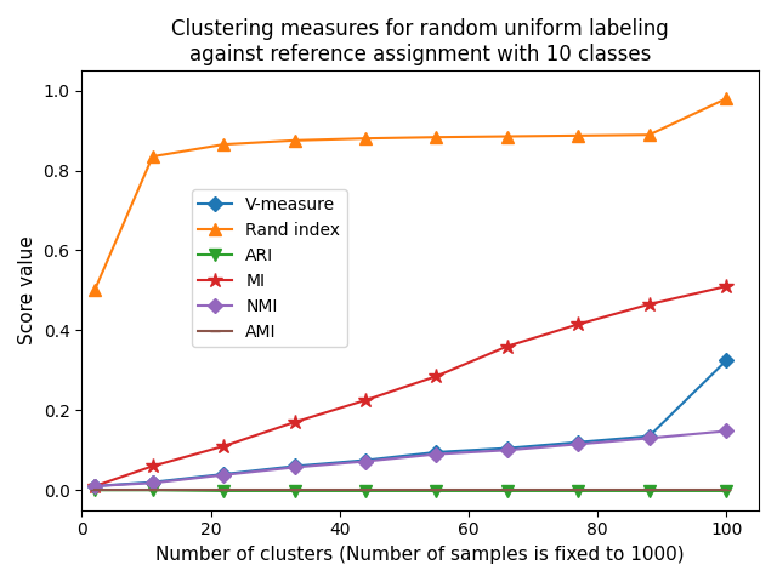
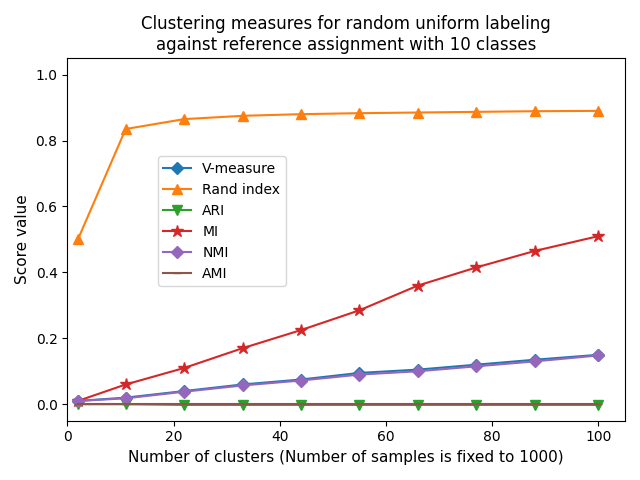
V-measure/100: 0.325 -> 0.150
Rand index/100: 0.980 -> 0.890
